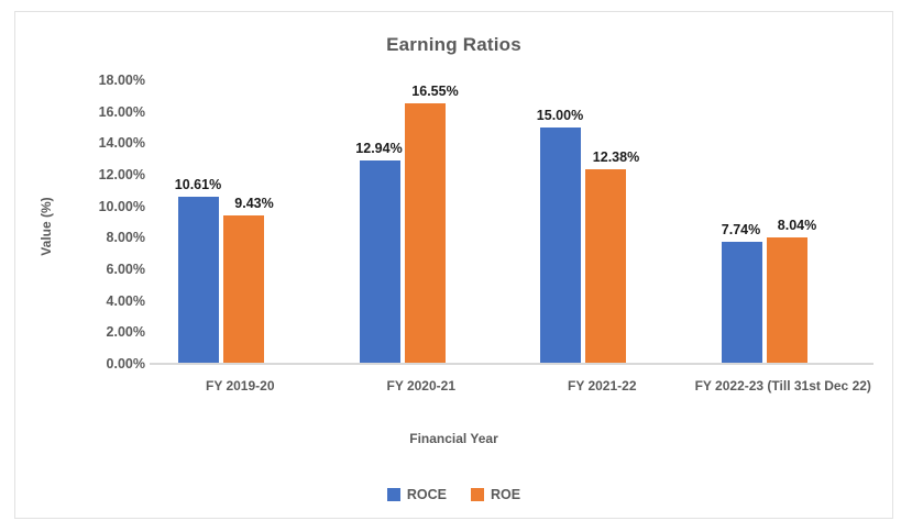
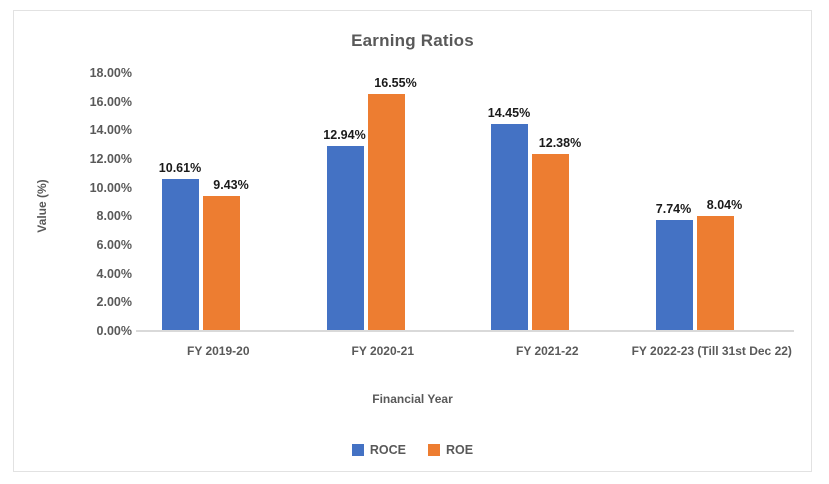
ROCE/FY 2021-22: 15.00% -> 14.45%
